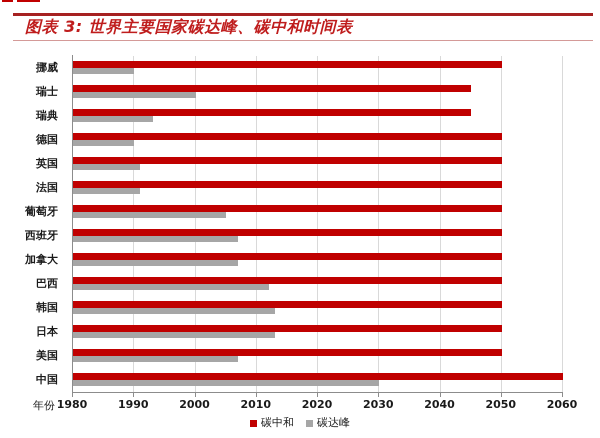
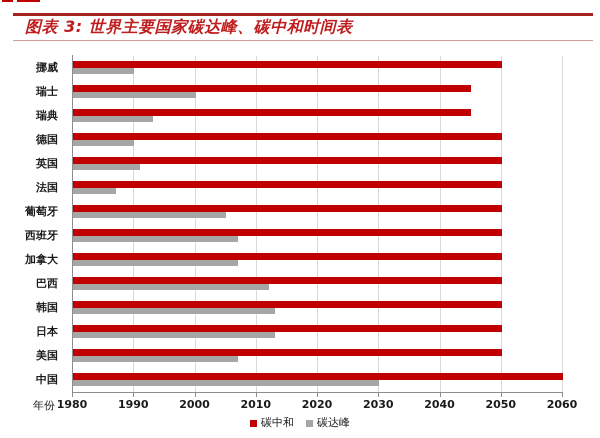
碳达峰/法国: 1991 -> 1987
